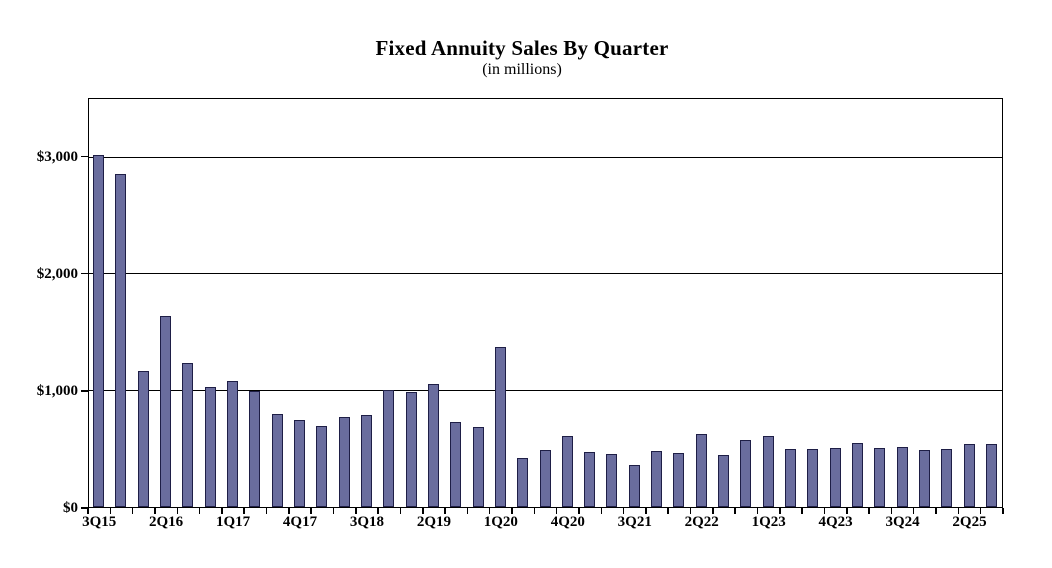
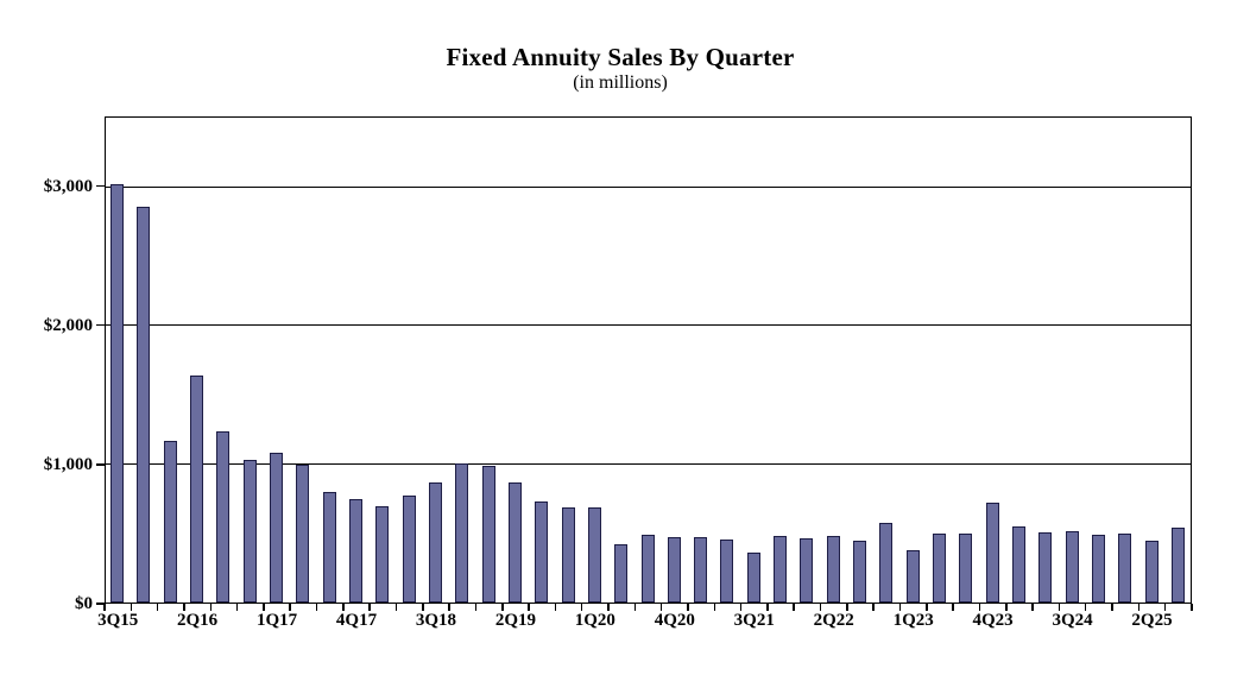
3Q18: $790 -> $870
2Q19: $1060 -> $870
1Q20: $1380 -> $690
4Q20: $610 -> $470
2Q22: $630 -> $480
1Q23: $610 -> $380
4Q23: $510 -> $720
2Q25: $540 -> $450
